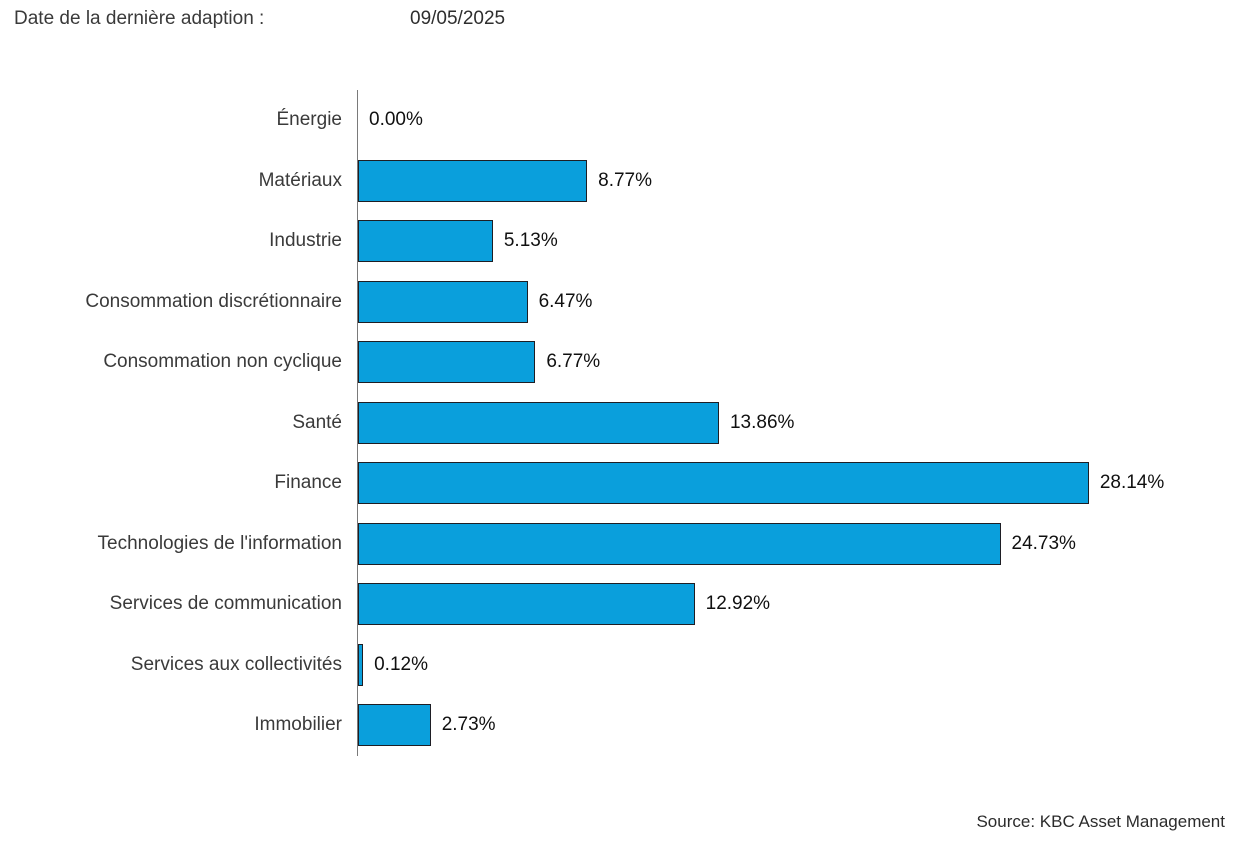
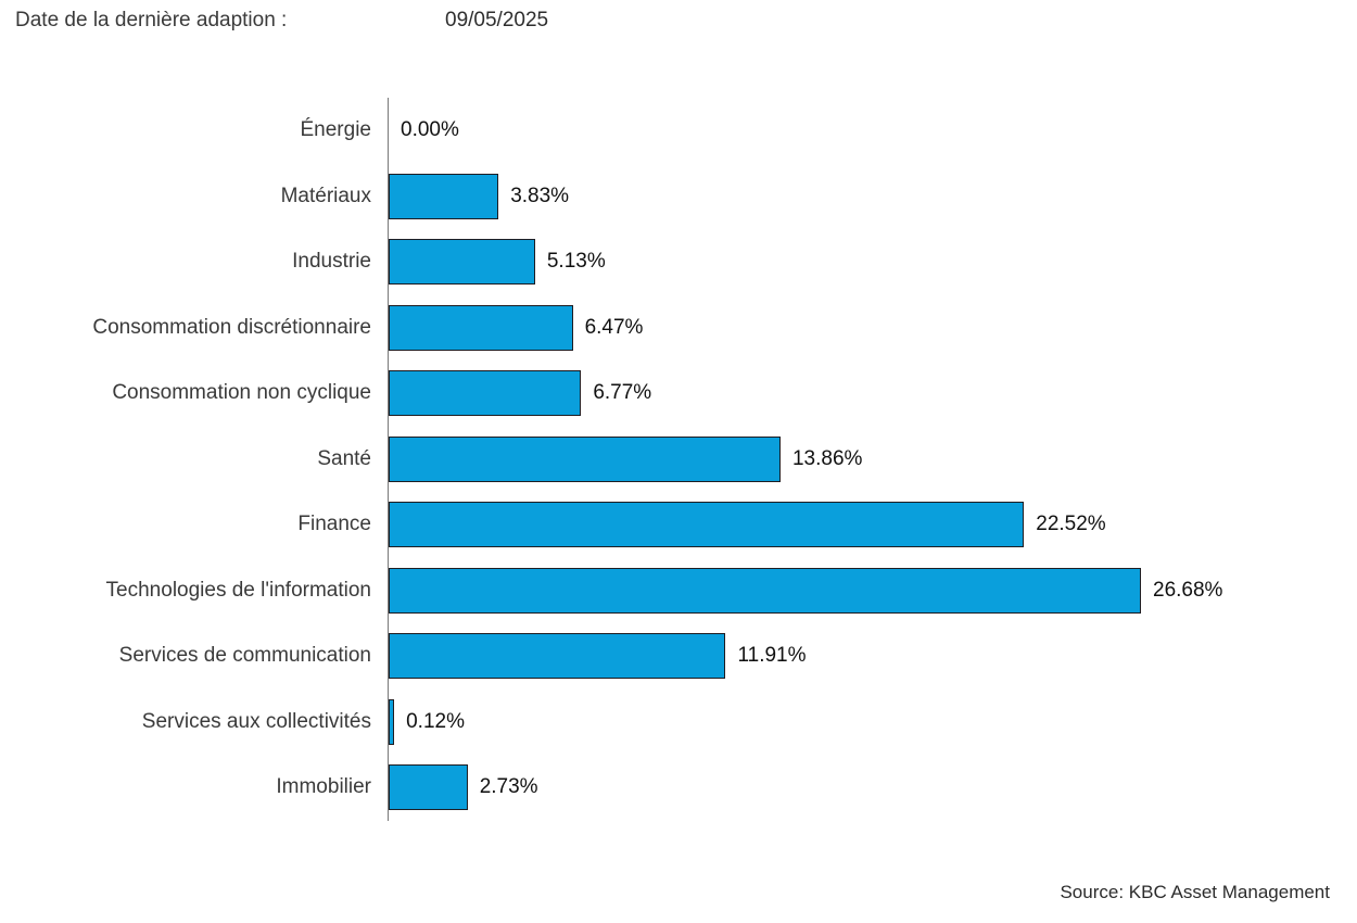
Matériaux: 8.77% -> 3.83%
Finance: 28.14% -> 22.52%
Technologies de l'information: 24.73% -> 26.68%
Services de communication: 12.92% -> 11.91%
